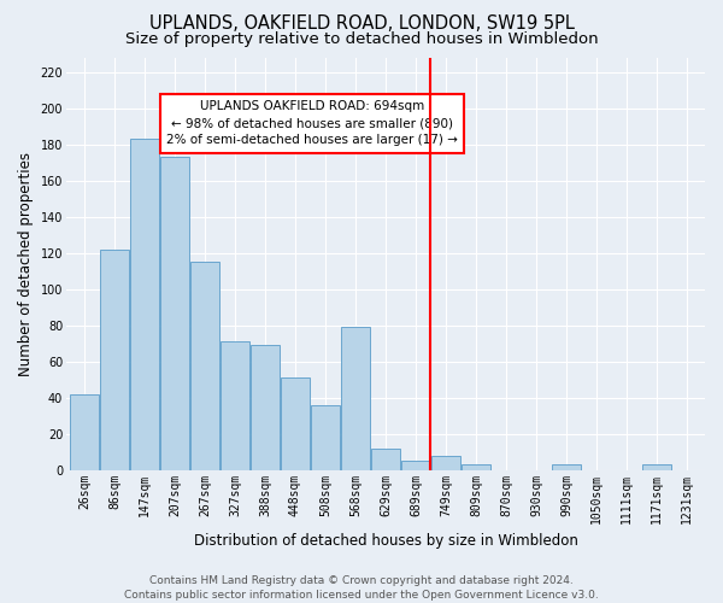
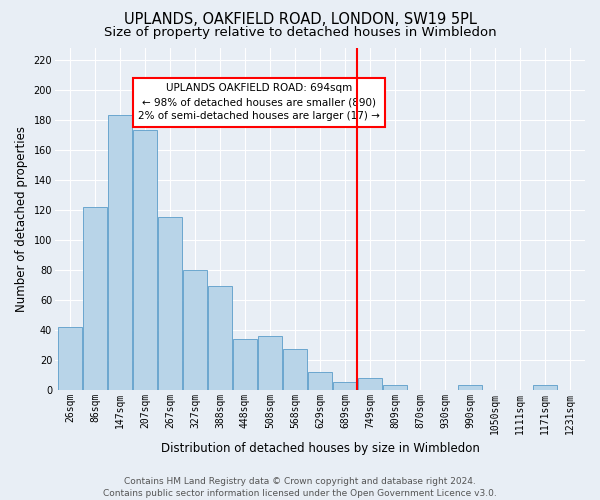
327sqm: 71 -> 80
448sqm: 51 -> 34
568sqm: 79 -> 27
